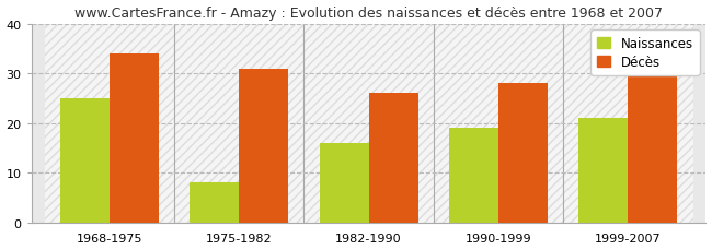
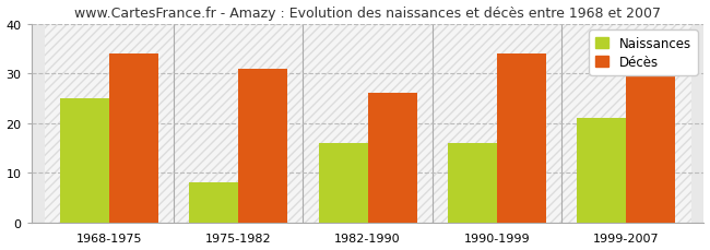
Naissances/1990-1999: 19 -> 16
Décès/1990-1999: 28 -> 34
